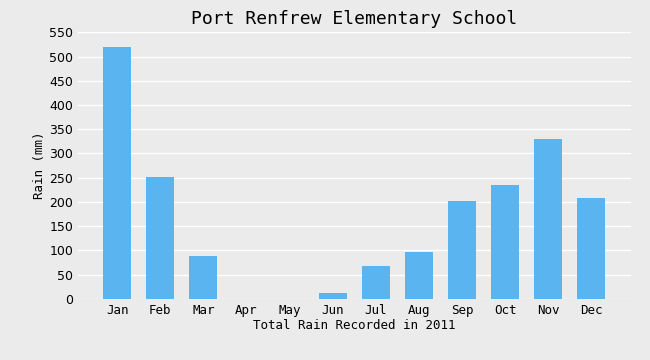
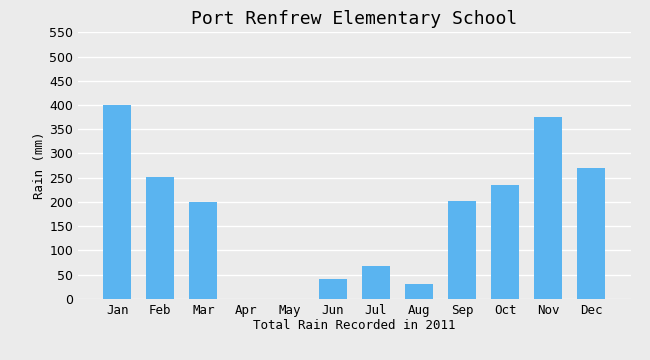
Jan: 520 -> 400
Mar: 88 -> 200
Jun: 12 -> 40
Aug: 97 -> 30
Nov: 330 -> 375
Dec: 208 -> 270
